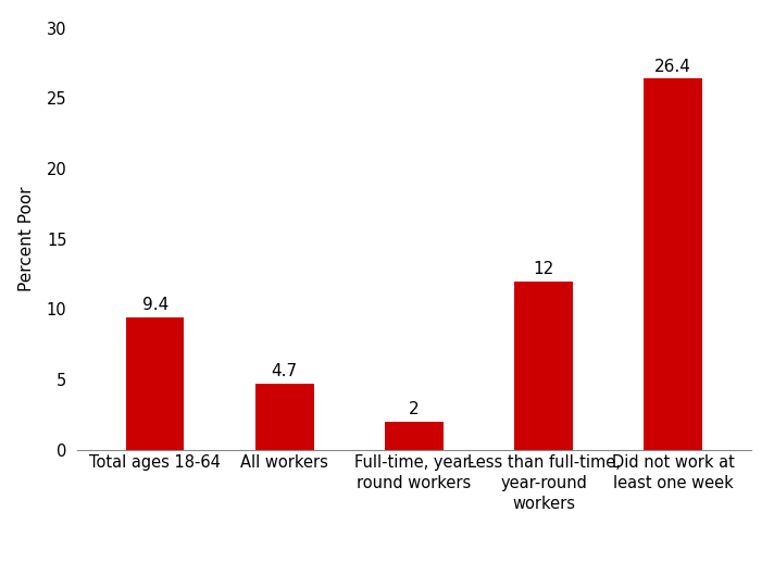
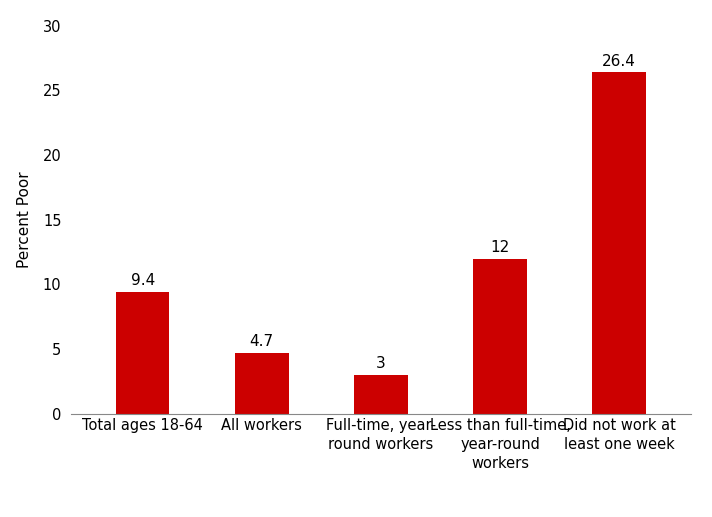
Full-time, year- round workers: 2 -> 3
